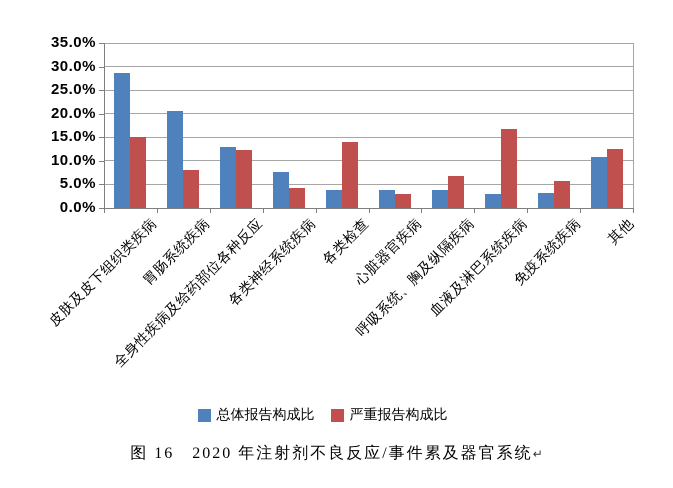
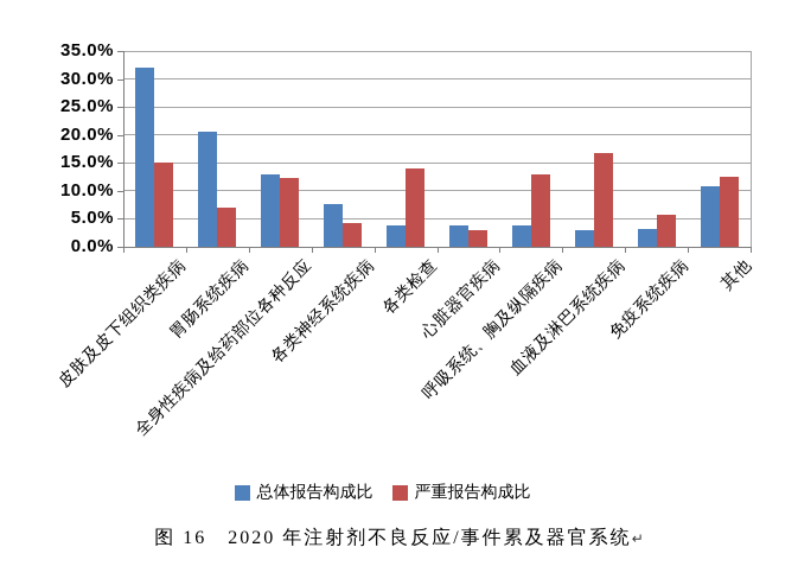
总体报告构成比/皮肤及皮下组织类疾病: 29% -> 32%
严重报告构成比/胃肠系统疾病: 8% -> 7%
严重报告构成比/呼吸系统、胸及纵隔疾病: 7% -> 13%
